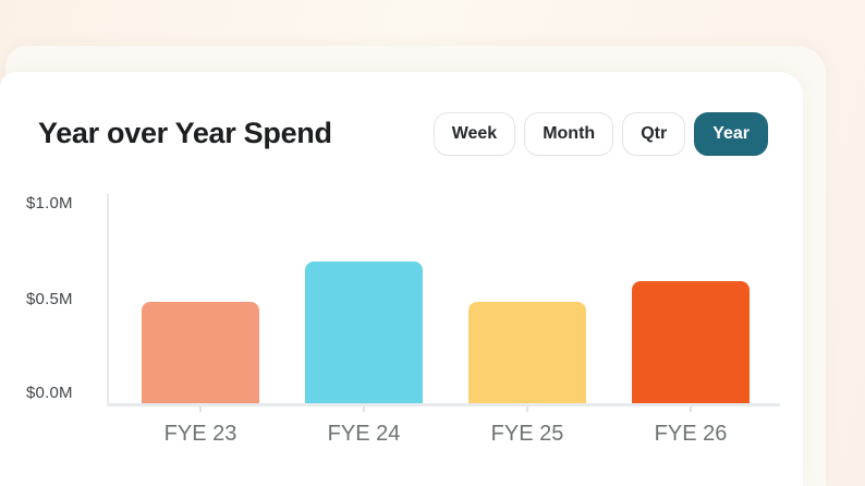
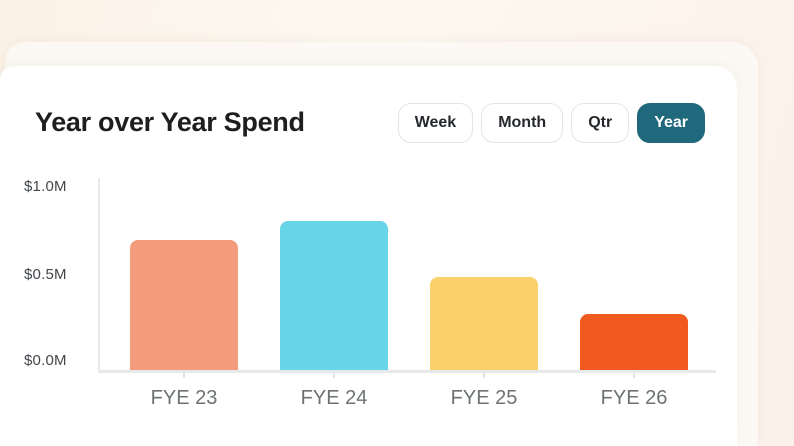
FYE 23: $0.5M -> $0.7M
FYE 24: $0.7M -> $0.8M
FYE 26: $0.6M -> $0.3M
